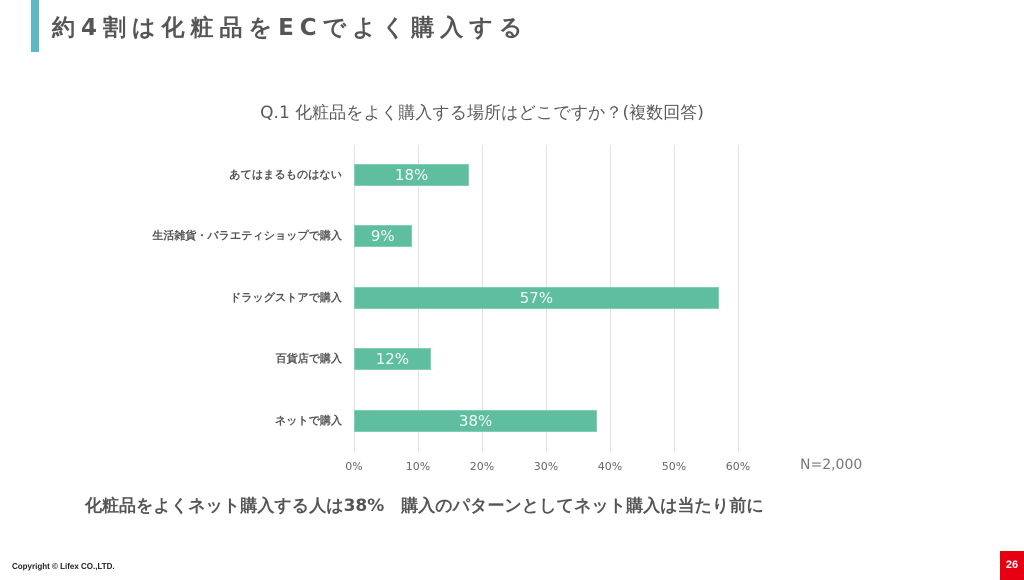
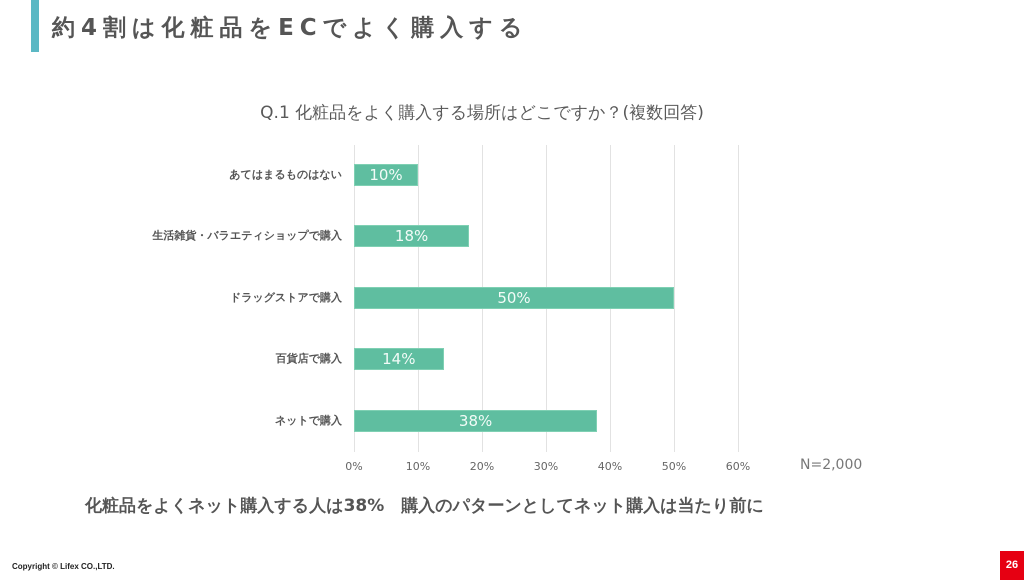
あてはまるものはない: 18% -> 10%
生活雑貨・バラエティショップで購入: 9% -> 18%
ドラッグストアで購入: 57% -> 50%
百貨店で購入: 12% -> 14%
